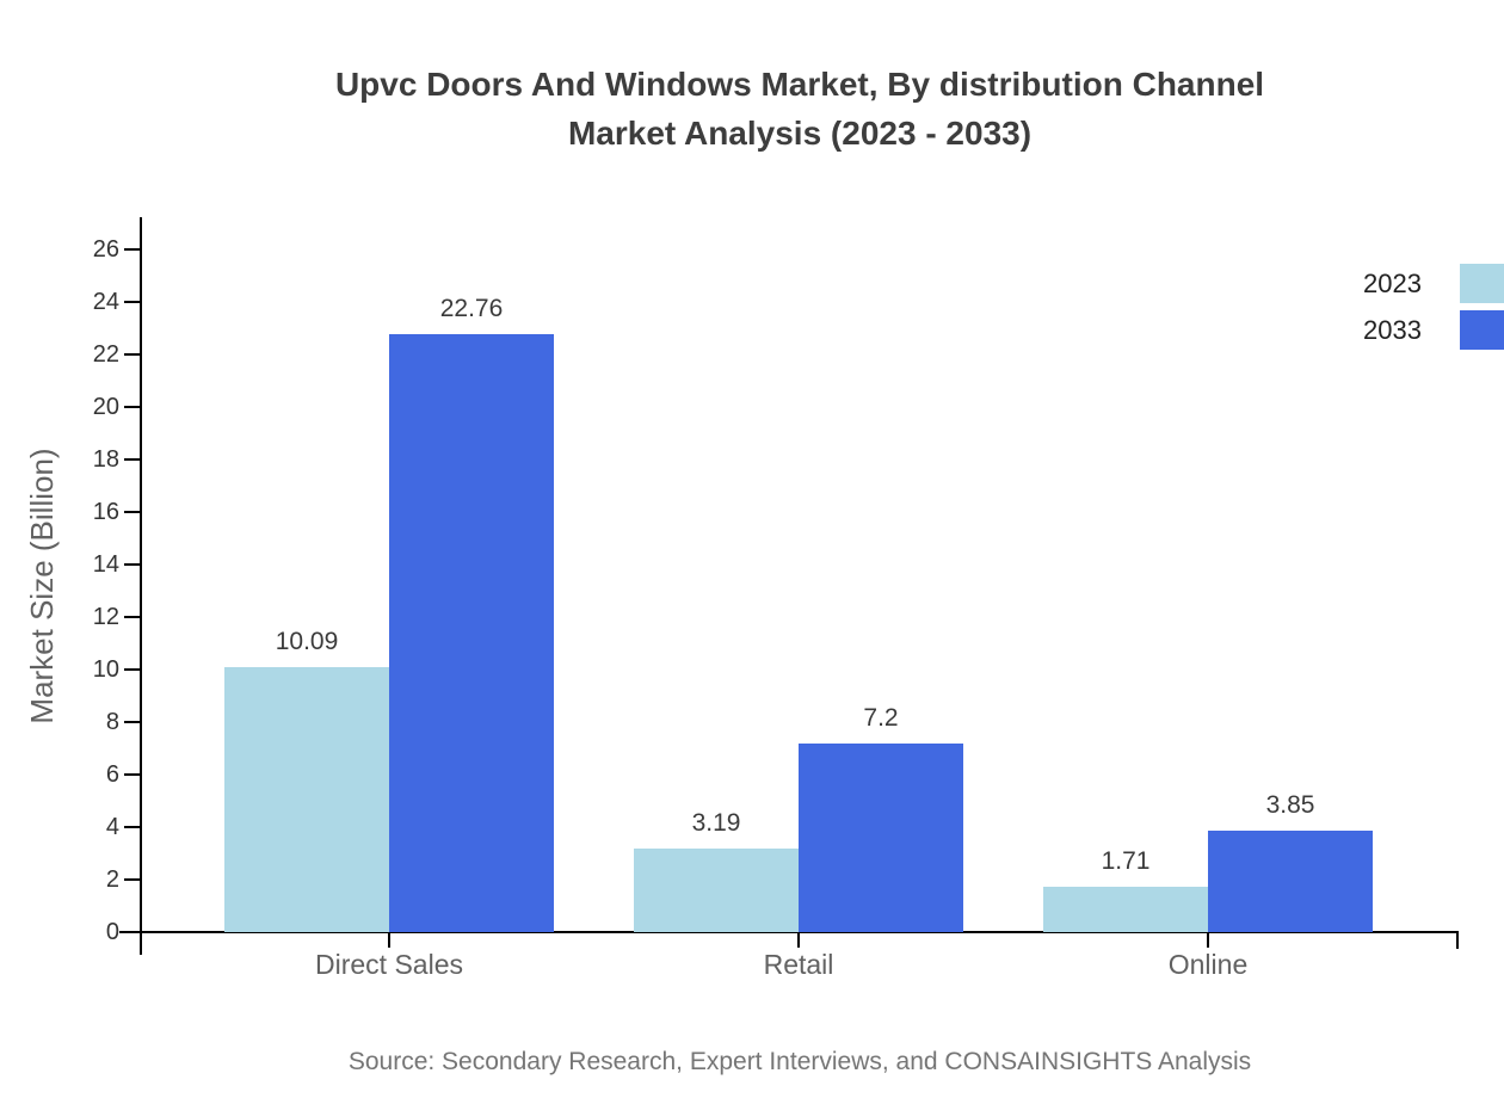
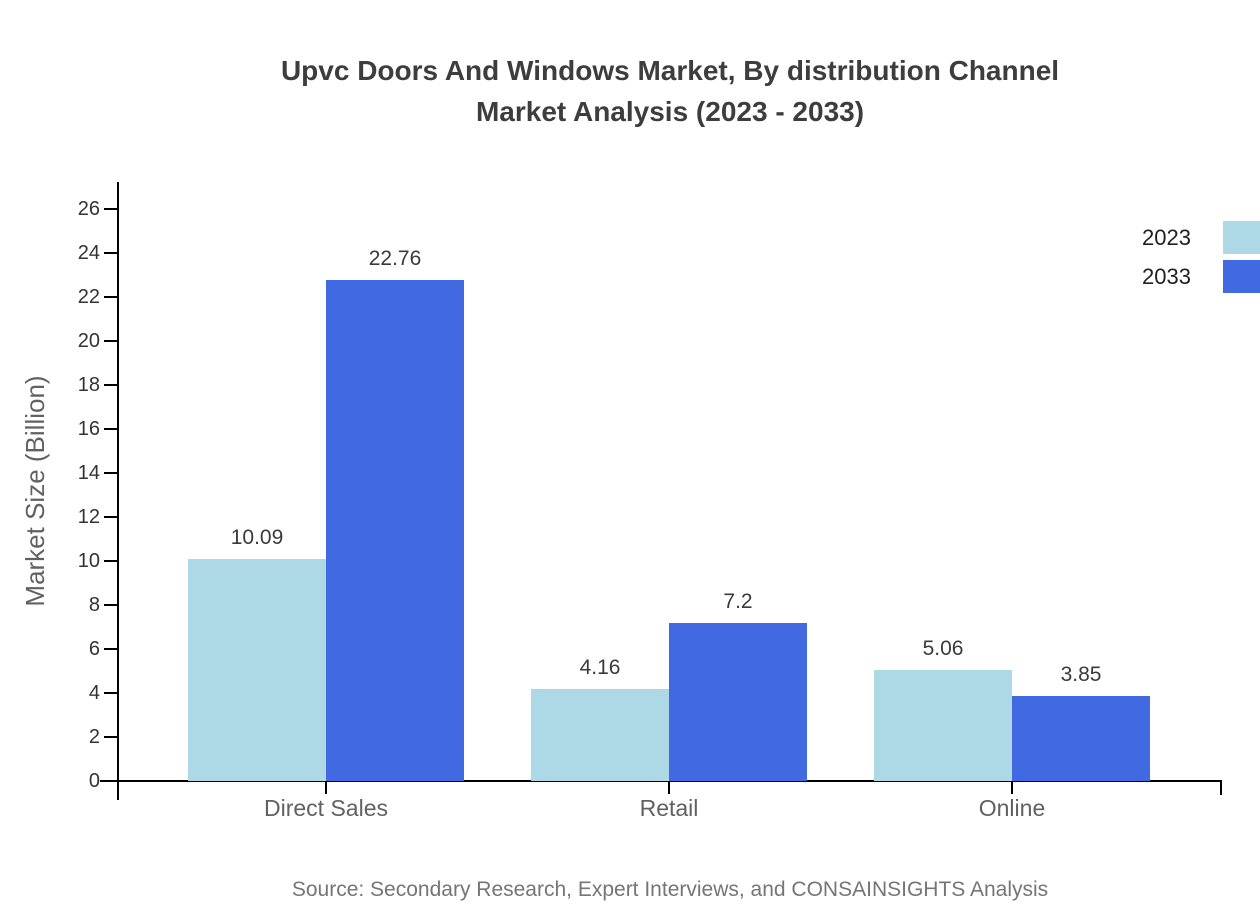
2023/Retail: 3.19 -> 4.16
2023/Online: 1.71 -> 5.06
